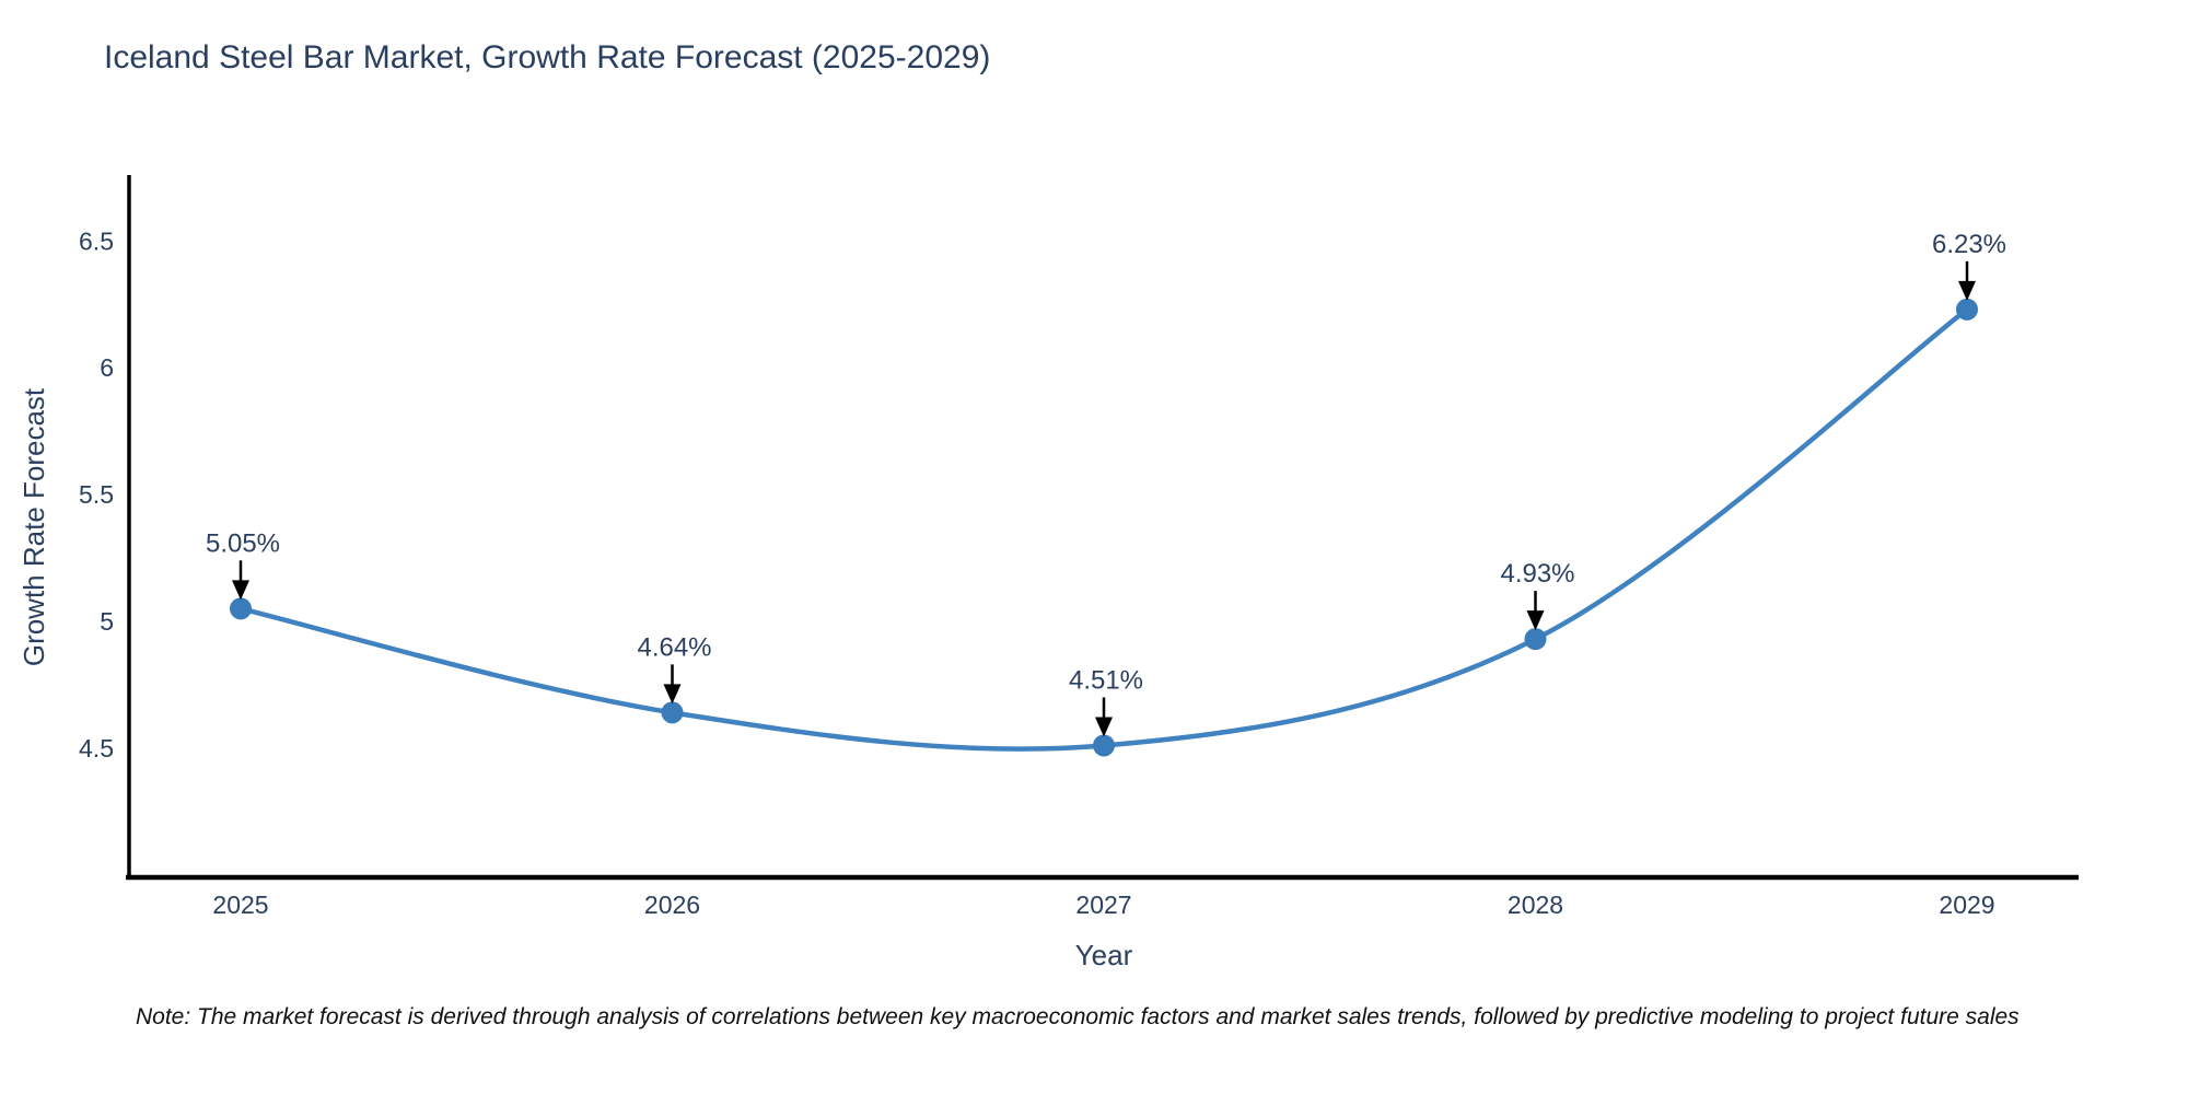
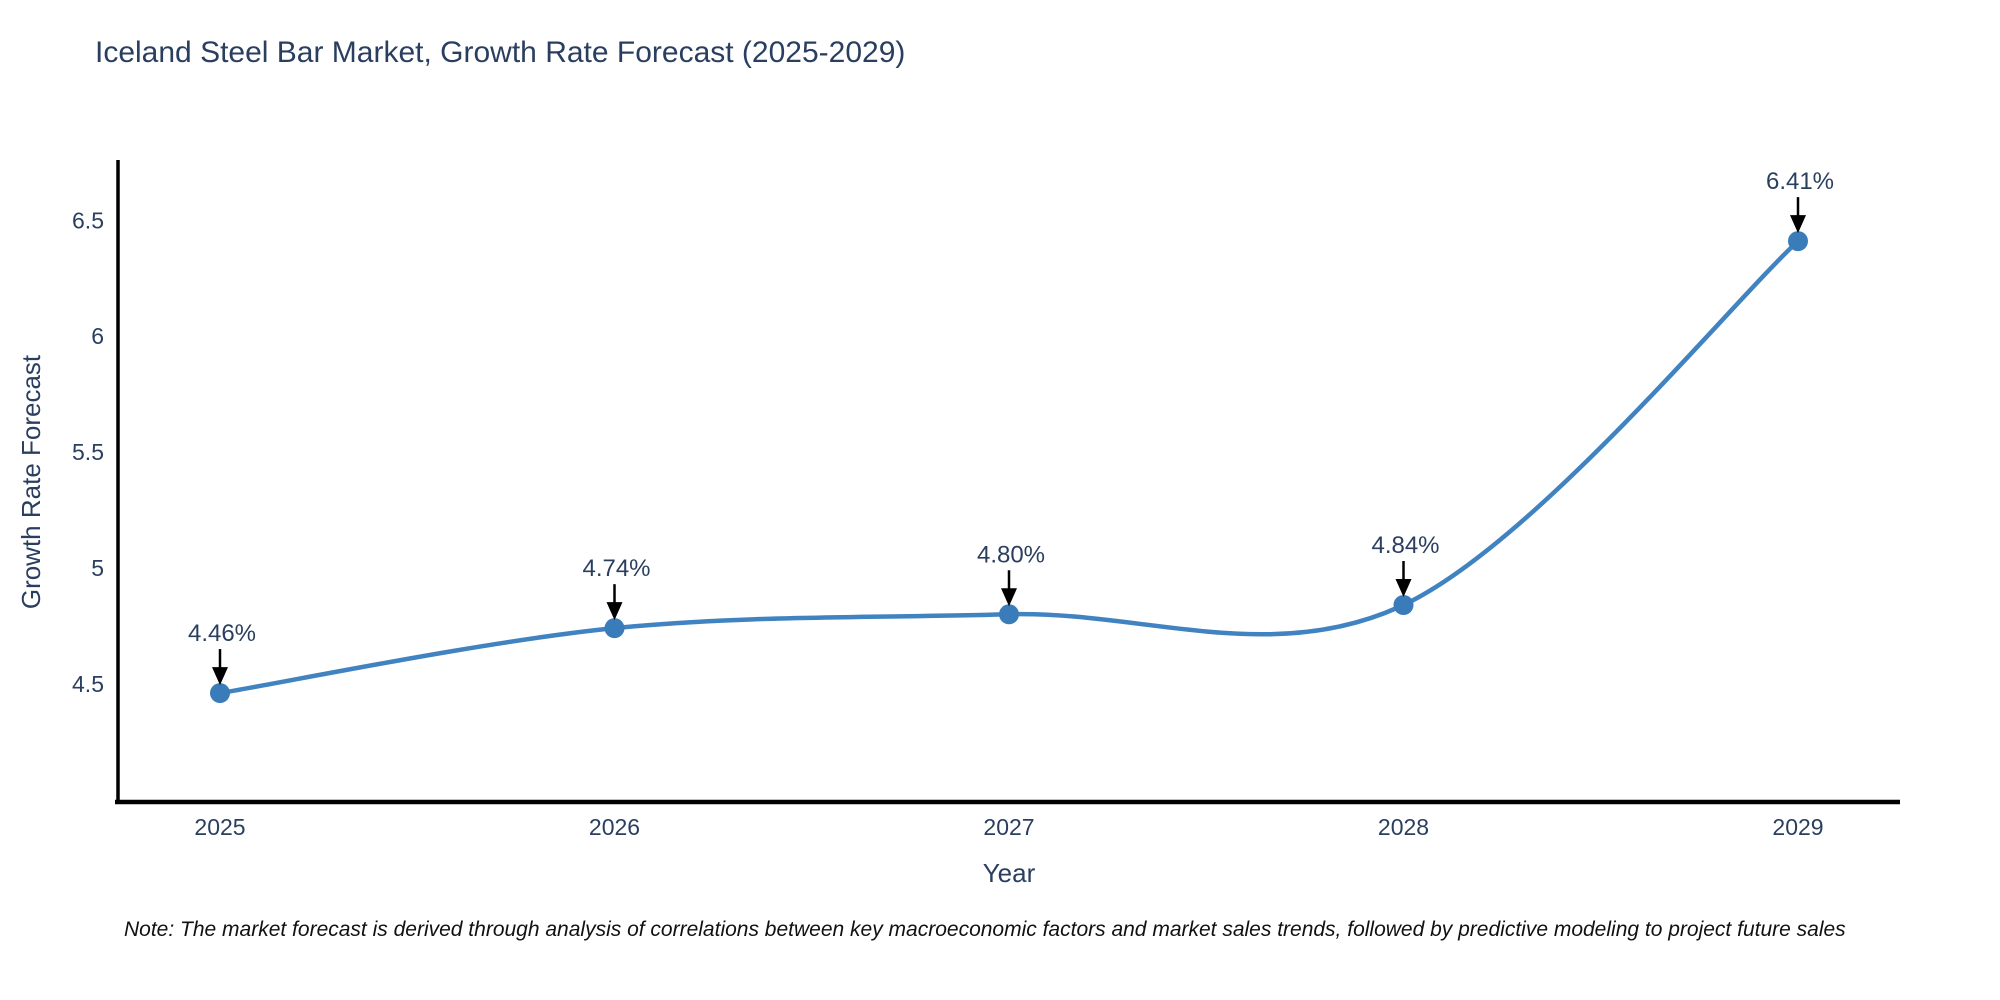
2025: 5.05% -> 4.46%
2026: 4.64% -> 4.74%
2027: 4.51% -> 4.80%
2028: 4.93% -> 4.84%
2029: 6.23% -> 6.41%
